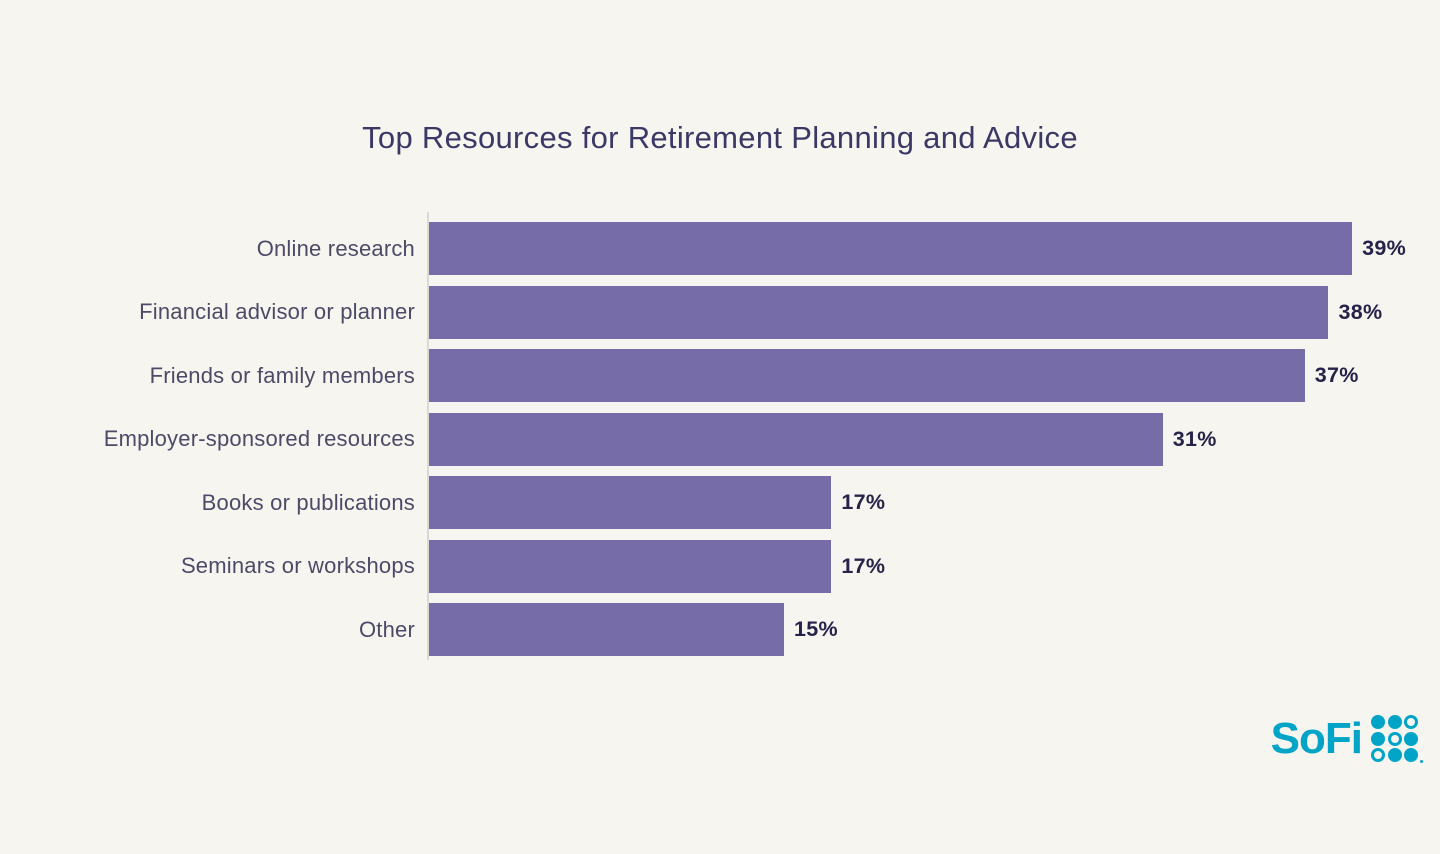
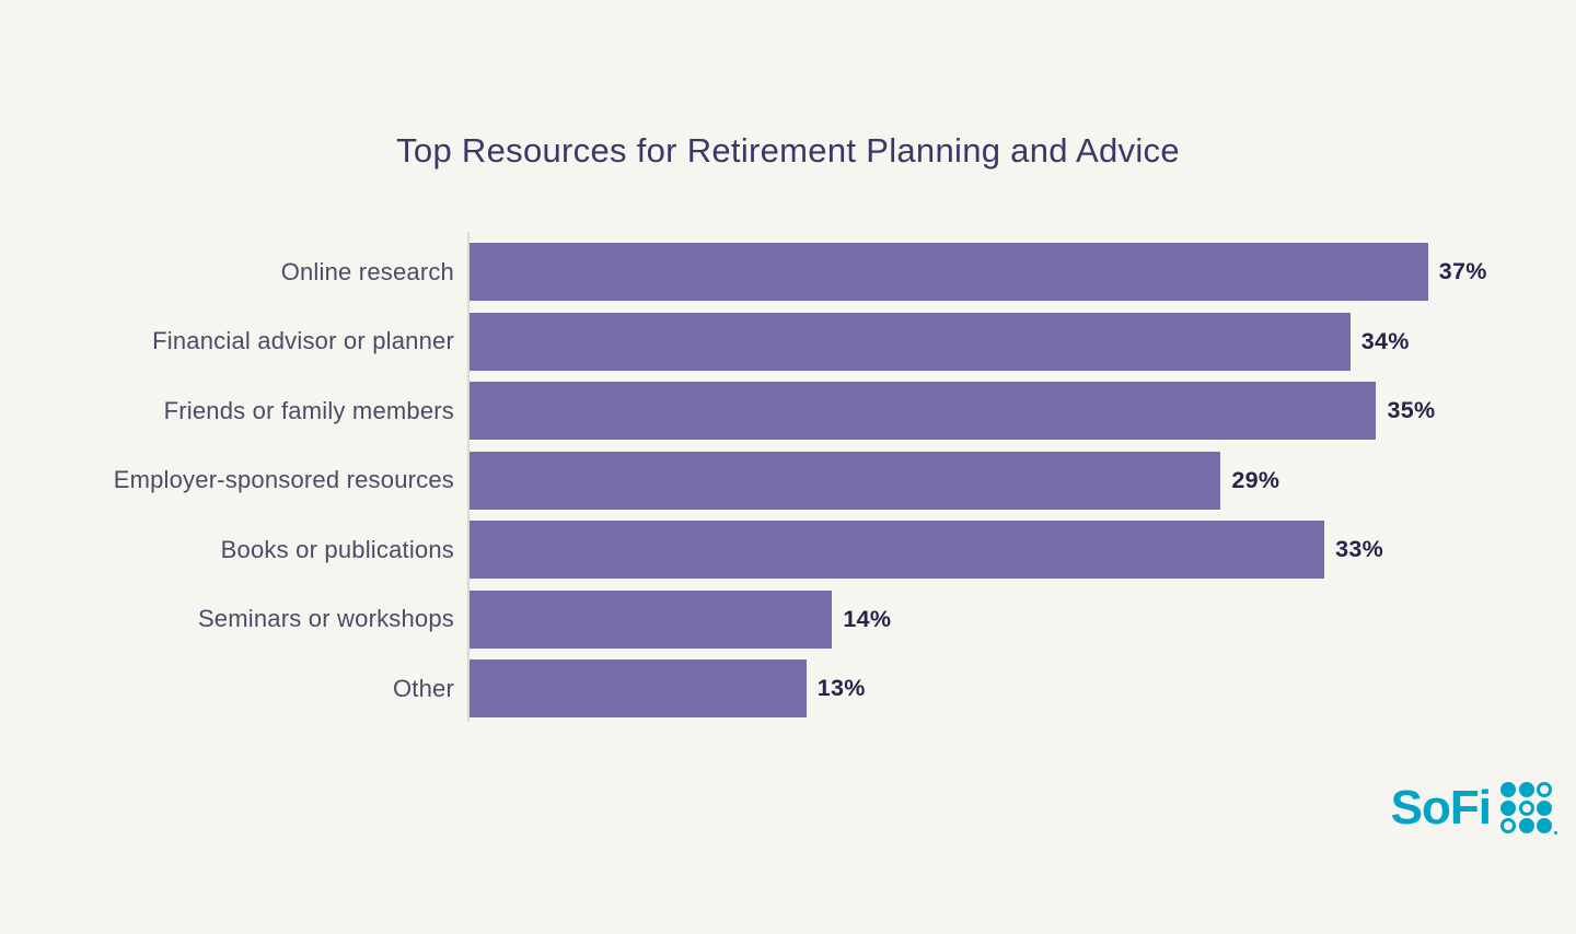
Online research: 39% -> 37%
Financial advisor or planner: 38% -> 34%
Friends or family members: 37% -> 35%
Employer-sponsored resources: 31% -> 29%
Books or publications: 17% -> 33%
Seminars or workshops: 17% -> 14%
Other: 15% -> 13%
